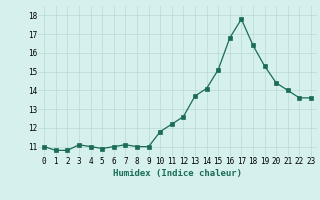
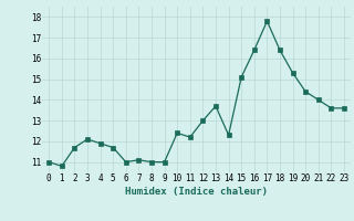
2: 10.8 -> 11.7
3: 11.1 -> 12.1
4: 11.0 -> 11.9
5: 10.9 -> 11.7
10: 11.8 -> 12.4
12: 12.6 -> 13.0
14: 14.1 -> 12.3
16: 16.8 -> 16.4
